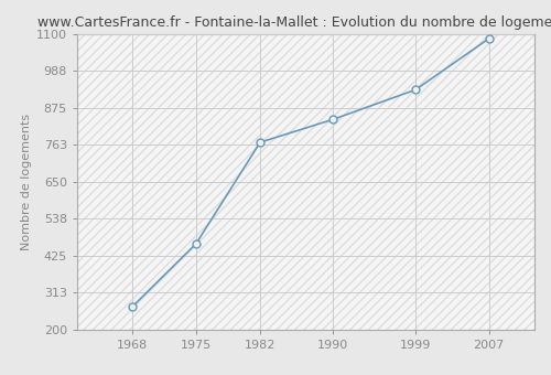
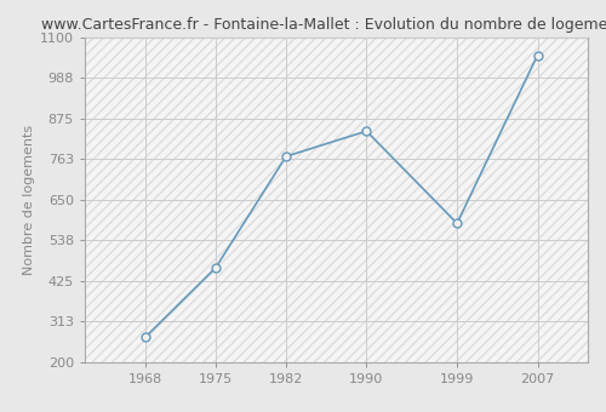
1999: 930 -> 585
2007: 1085 -> 1050
